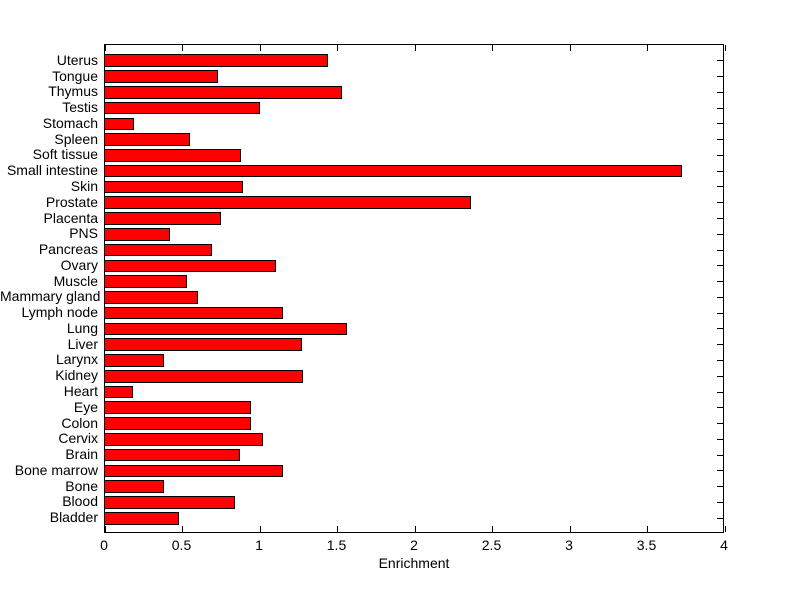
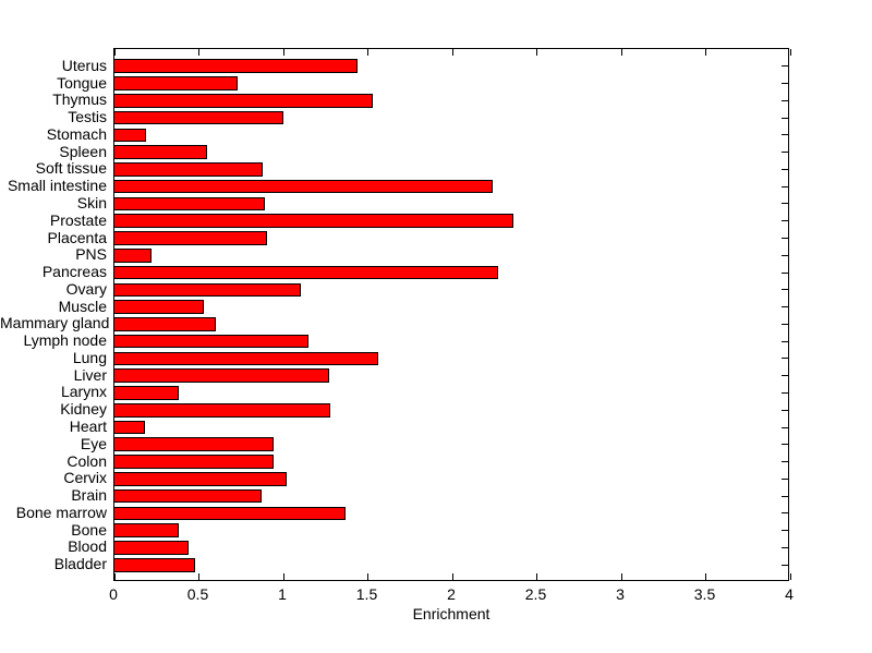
Small intestine: 3.72 -> 2.24
Placenta: 0.75 -> 0.90
PNS: 0.42 -> 0.22
Pancreas: 0.69 -> 2.27
Bone marrow: 1.15 -> 1.37
Blood: 0.84 -> 0.44
